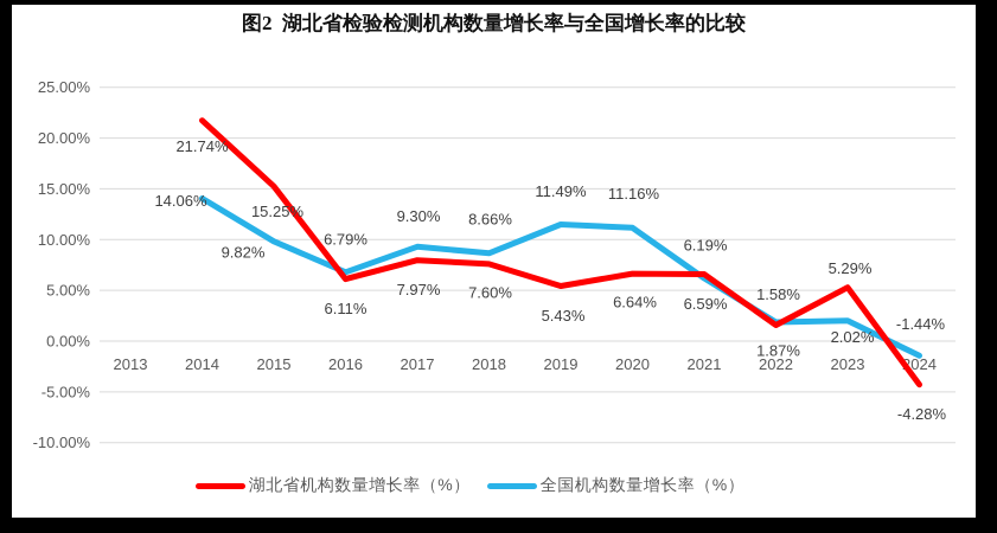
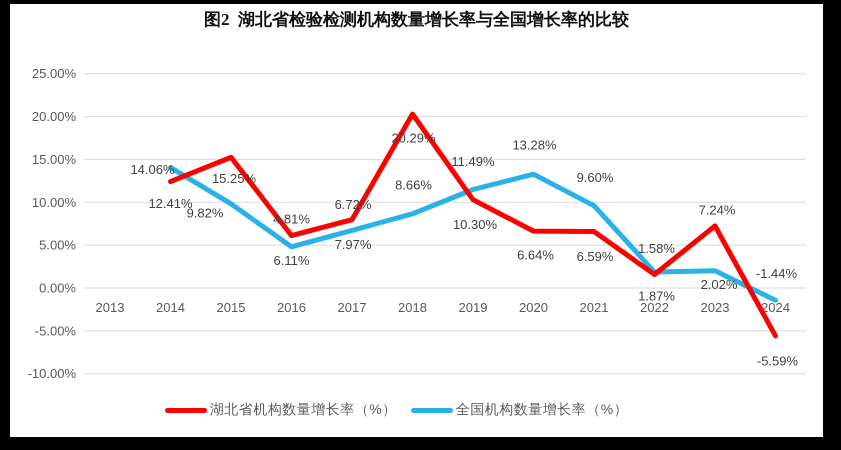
湖北省机构数量增长率（%）/2014: 21.74% -> 12.41%
全国机构数量增长率（%）/2016: 6.79% -> 4.81%
全国机构数量增长率（%）/2017: 9.30% -> 6.72%
湖北省机构数量增长率（%）/2018: 7.60% -> 20.29%
湖北省机构数量增长率（%）/2019: 5.43% -> 10.30%
全国机构数量增长率（%）/2020: 11.16% -> 13.28%
全国机构数量增长率（%）/2021: 6.19% -> 9.60%
湖北省机构数量增长率（%）/2023: 5.29% -> 7.24%
湖北省机构数量增长率（%）/2024: -4.28% -> -5.59%
